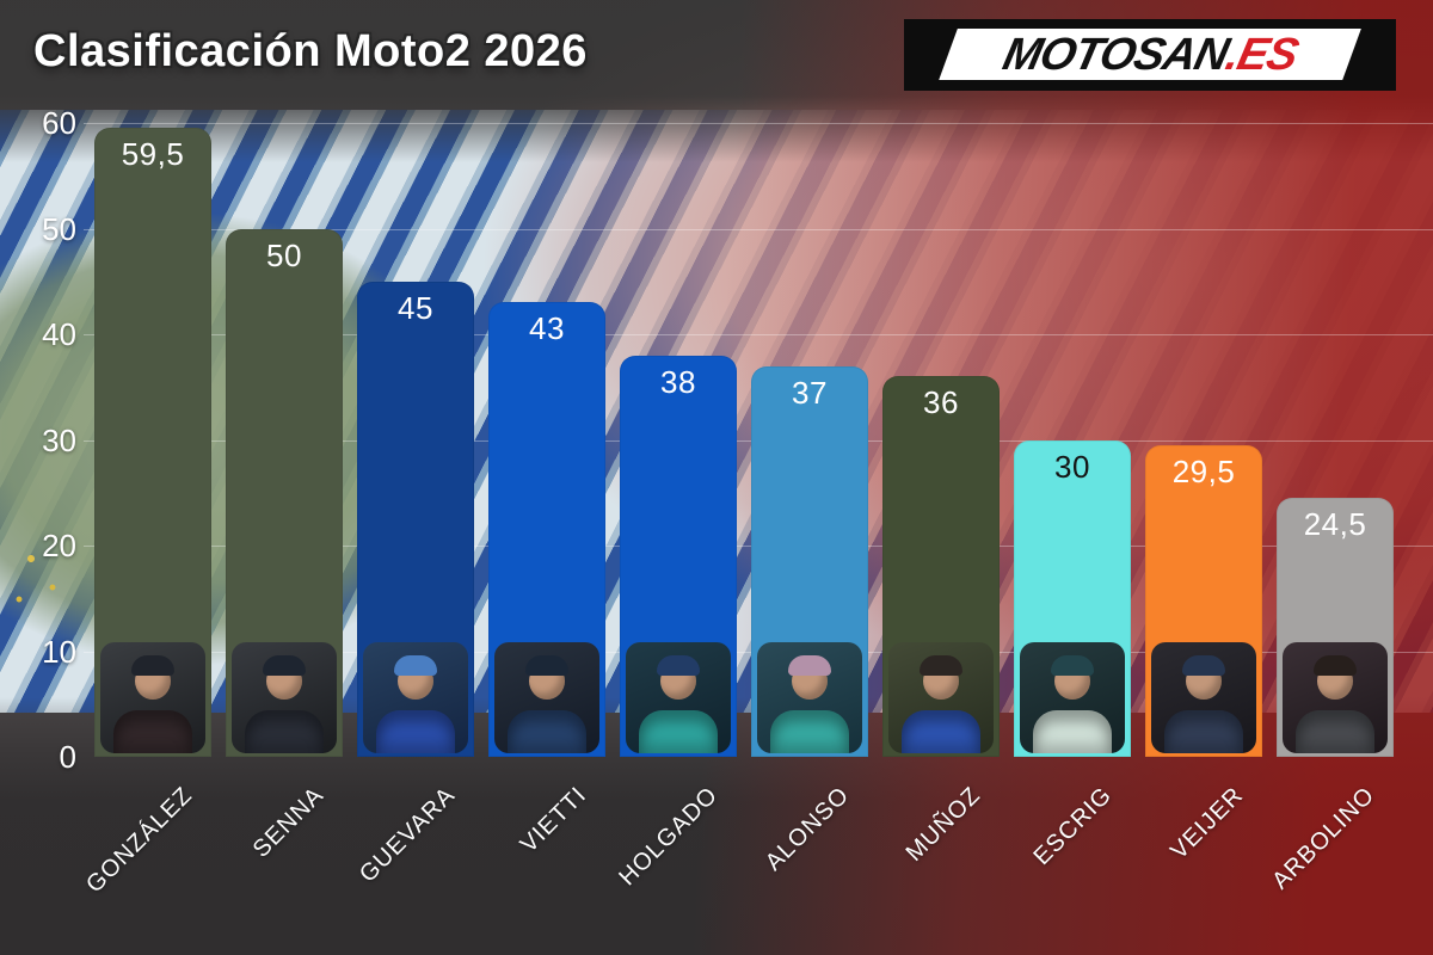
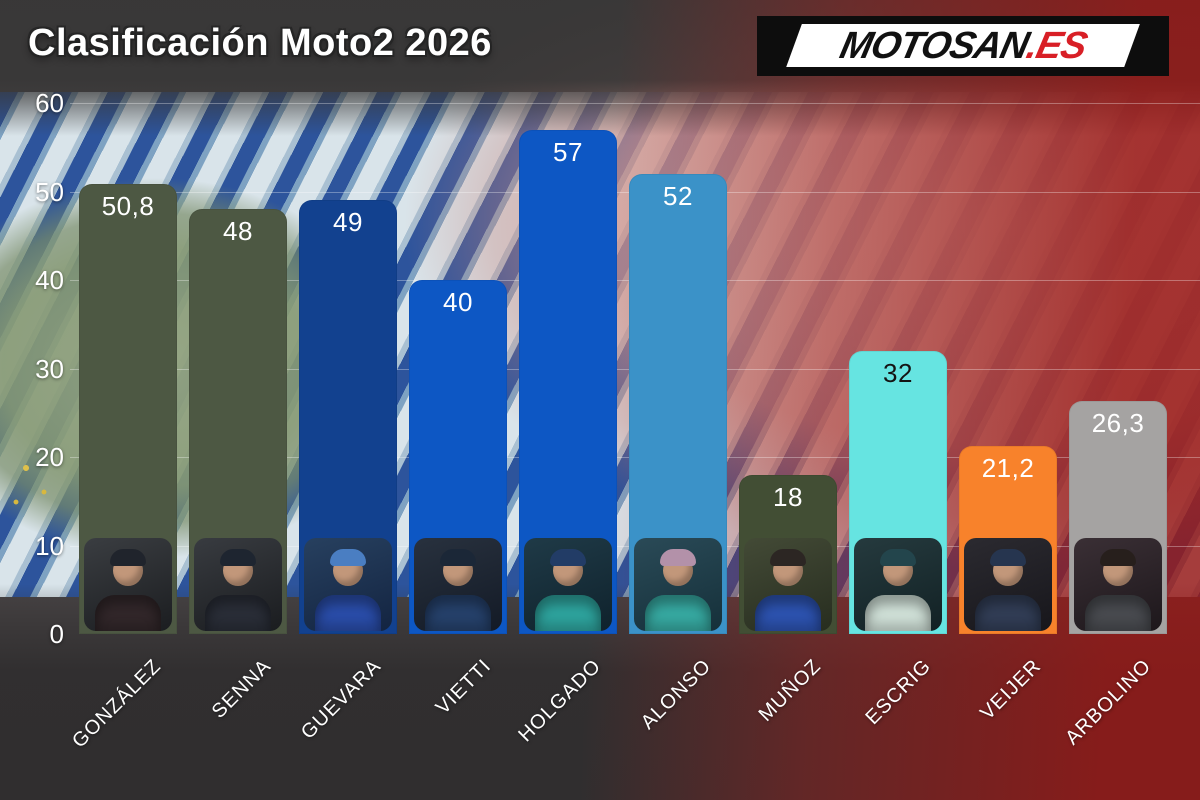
GONZÁLEZ: 59,5 -> 50,8
SENNA: 50 -> 48
GUEVARA: 45 -> 49
VIETTI: 43 -> 40
HOLGADO: 38 -> 57
ALONSO: 37 -> 52
MUÑOZ: 36 -> 18
ESCRIG: 30 -> 32
VEIJER: 29,5 -> 21,2
ARBOLINO: 24,5 -> 26,3
